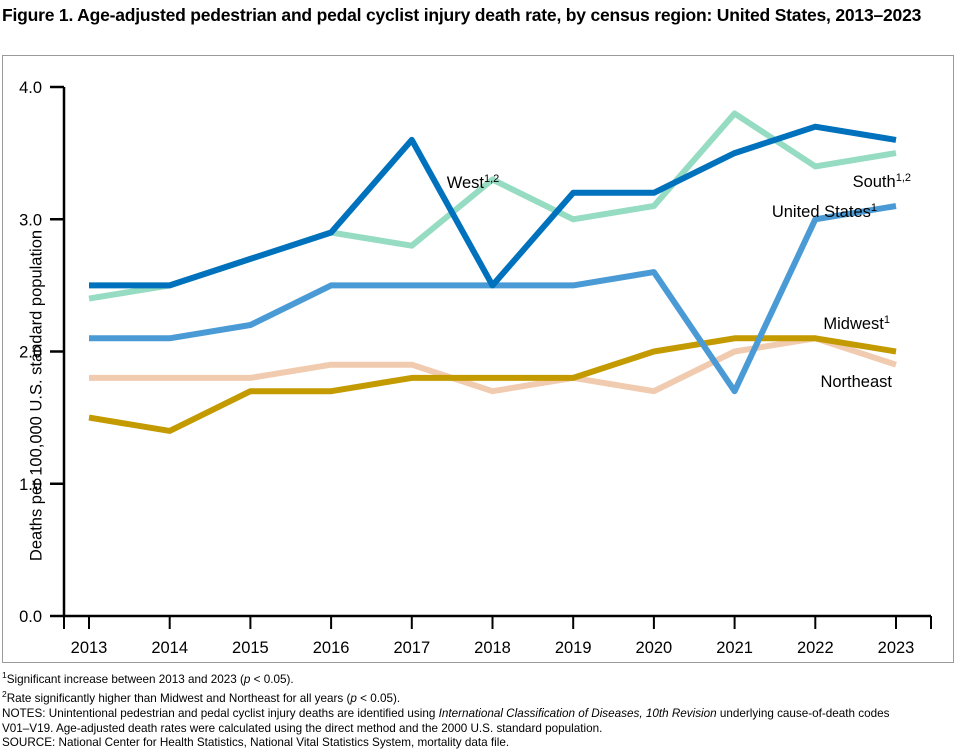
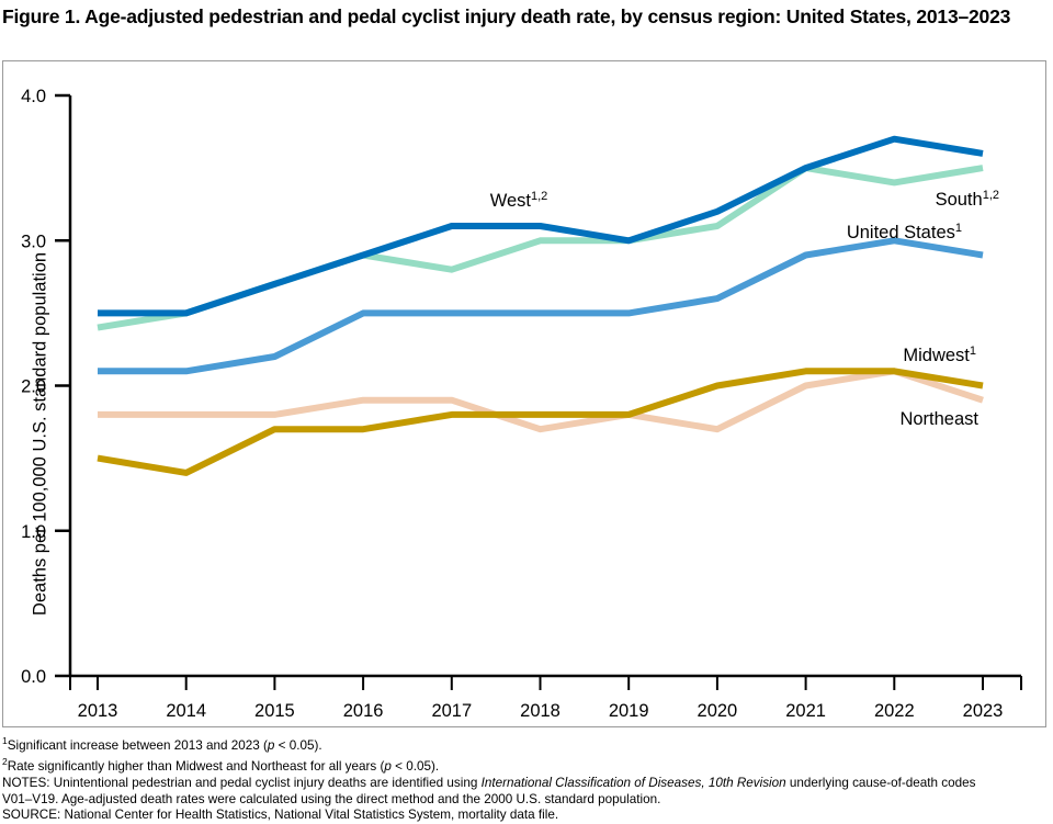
West/2017: 3.6 -> 3.1
West/2018: 2.5 -> 3.1
South/2018: 3.3 -> 3.0
West/2019: 3.2 -> 3.0
South/2021: 3.8 -> 3.5
United States/2021: 1.7 -> 2.9
United States/2023: 3.1 -> 2.9
